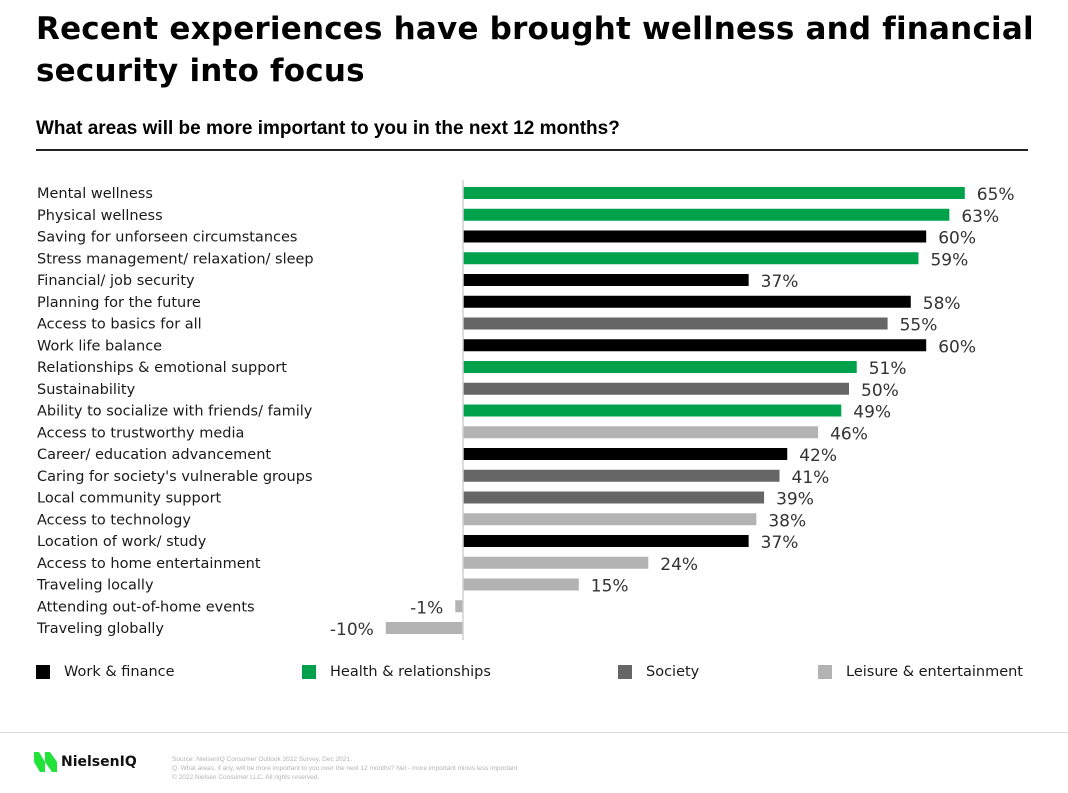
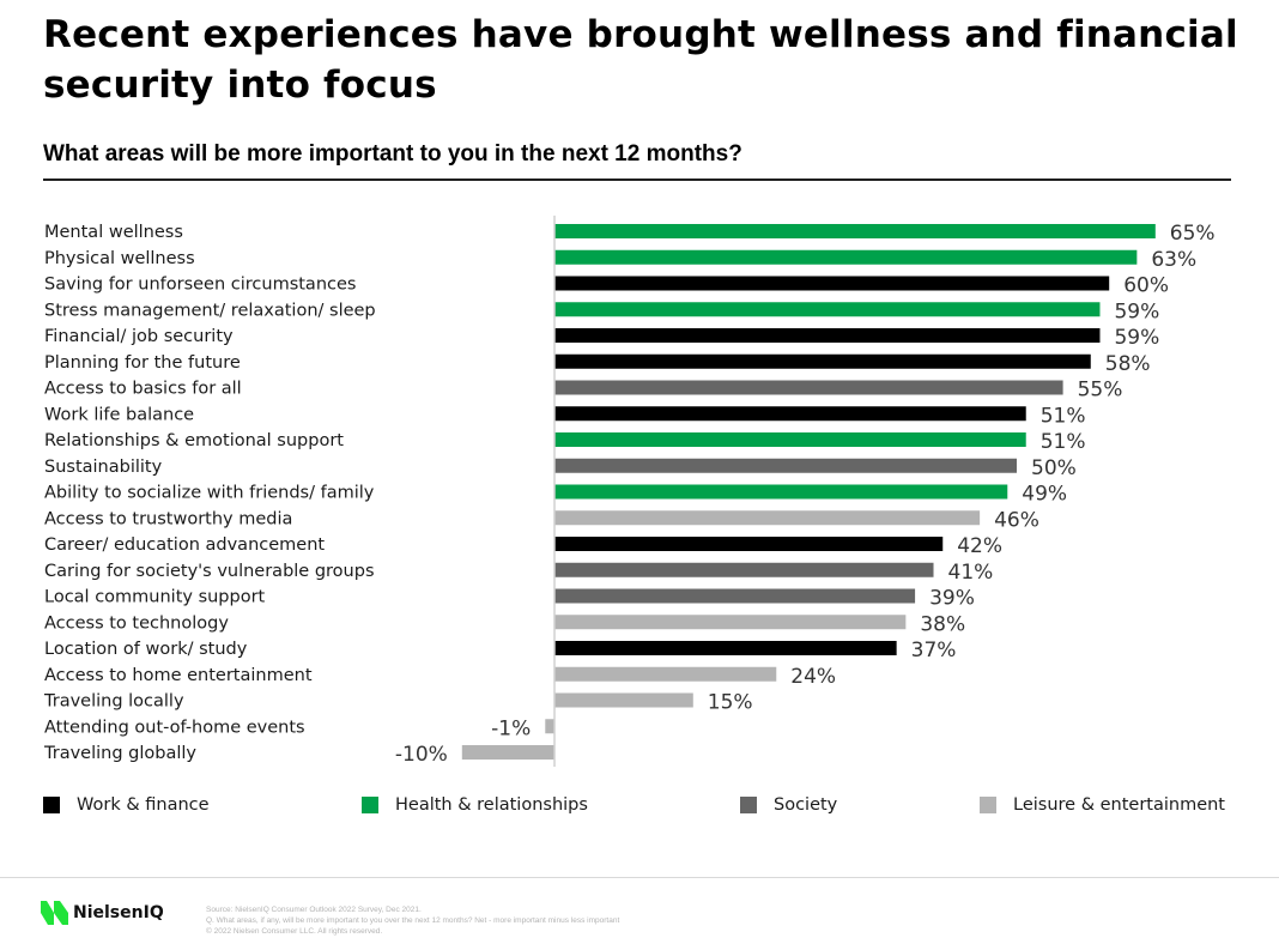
Financial/ job security: 37% -> 59%
Work life balance: 60% -> 51%
